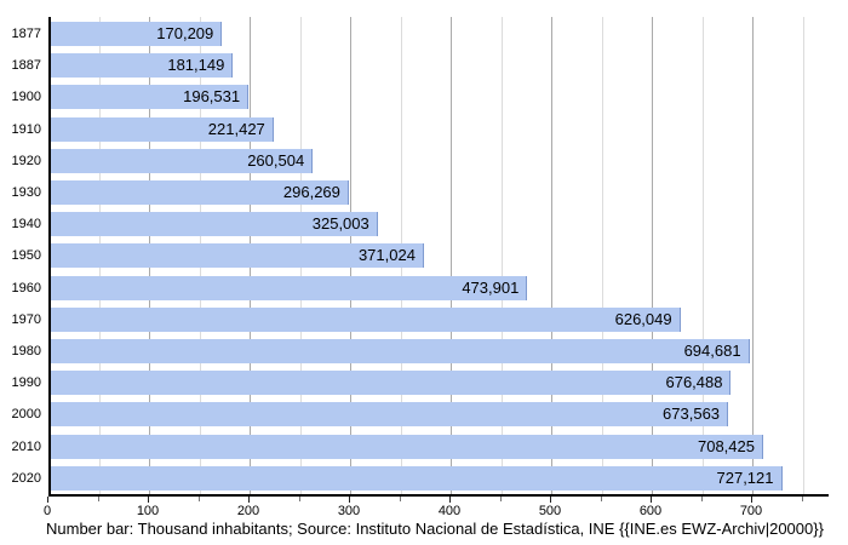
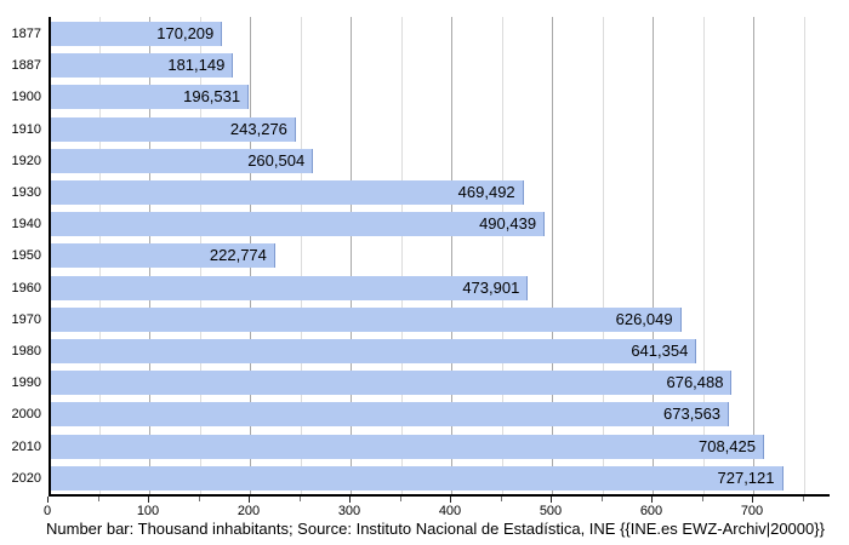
1910: 221,427 -> 243,276
1930: 296,269 -> 469,492
1940: 325,003 -> 490,439
1950: 371,024 -> 222,774
1980: 694,681 -> 641,354
